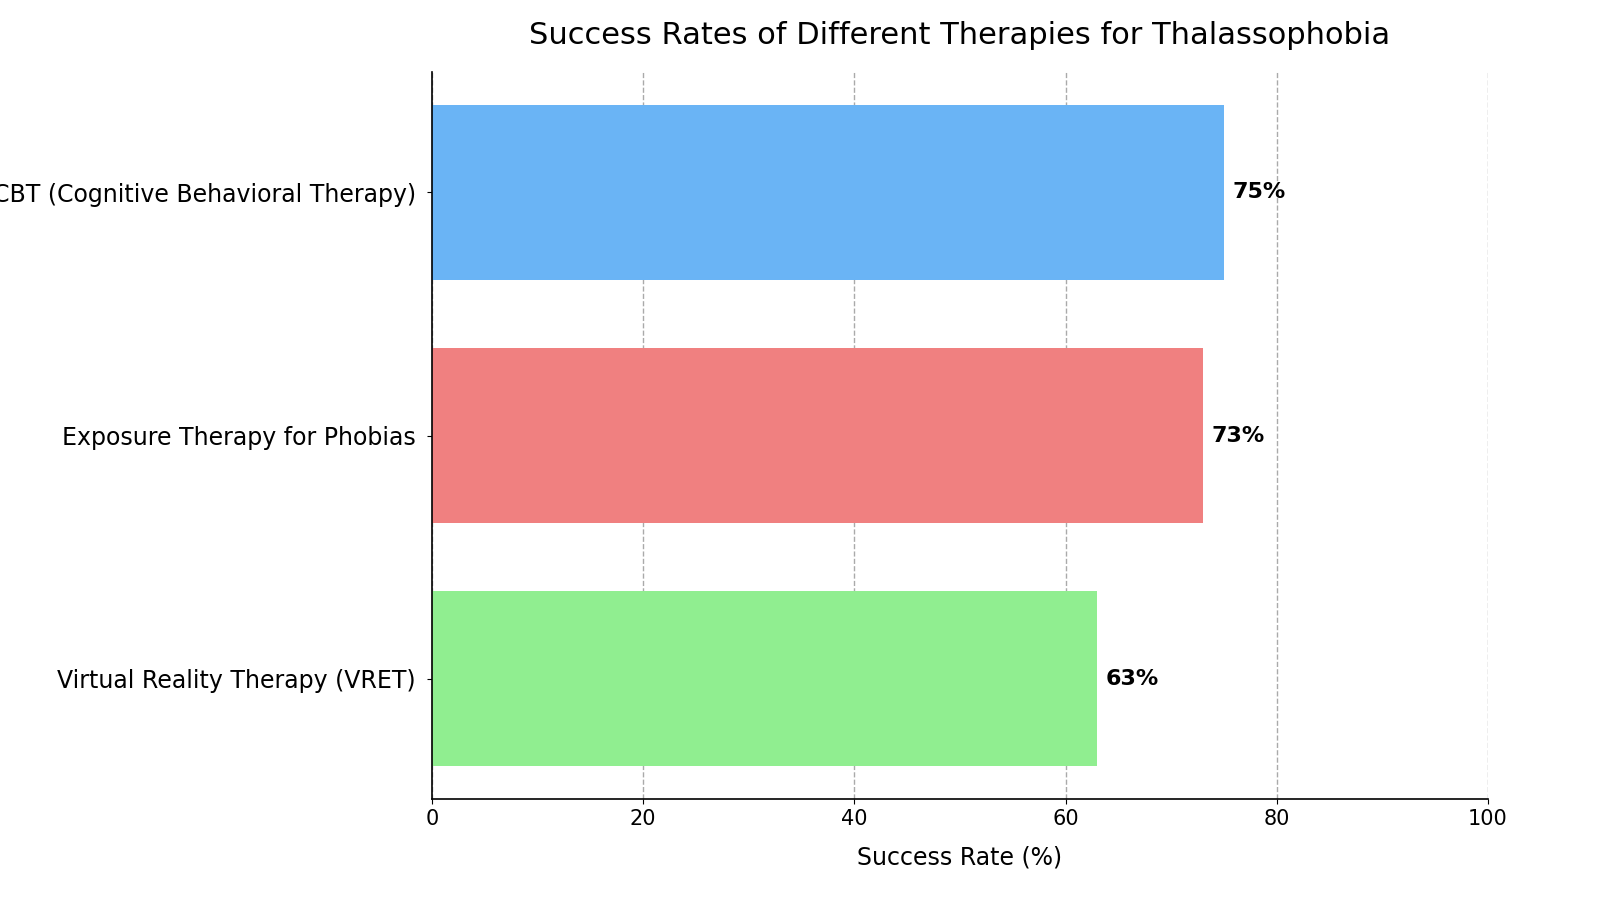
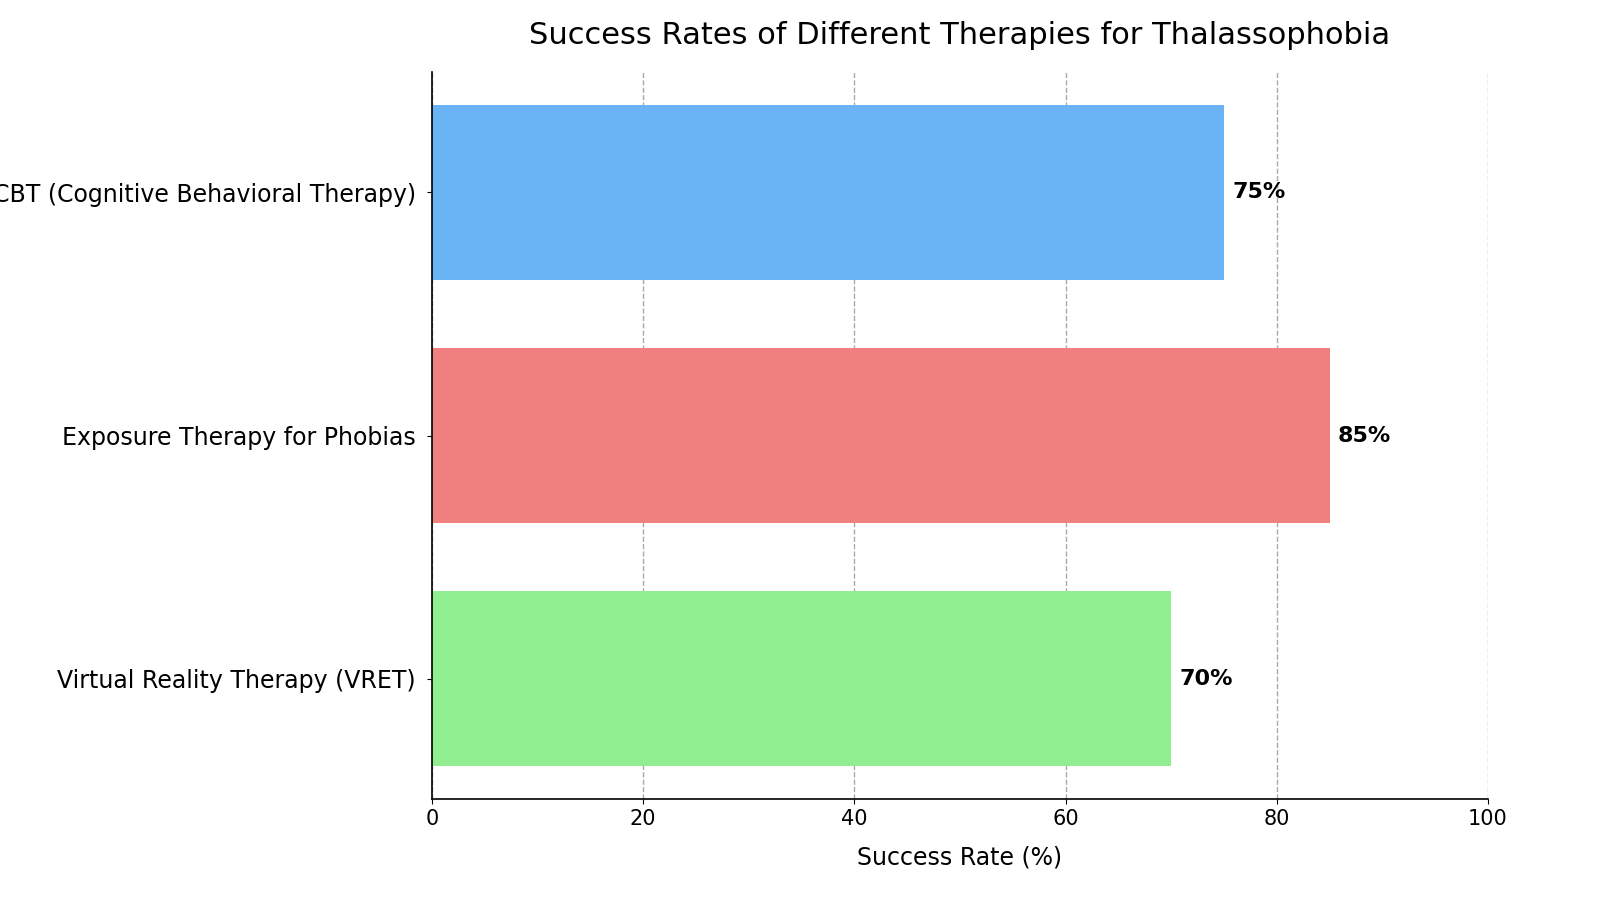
Exposure Therapy for Phobias: 73% -> 85%
Virtual Reality Therapy (VRET): 63% -> 70%
